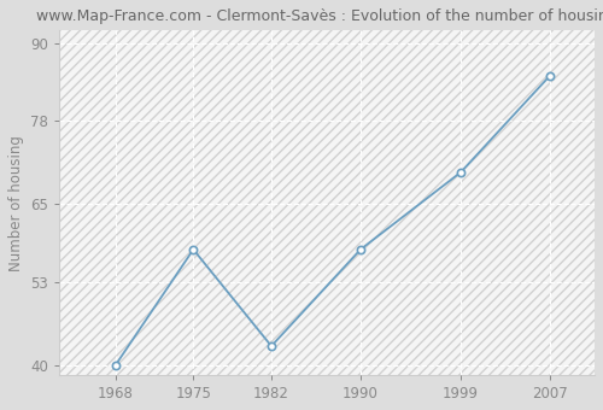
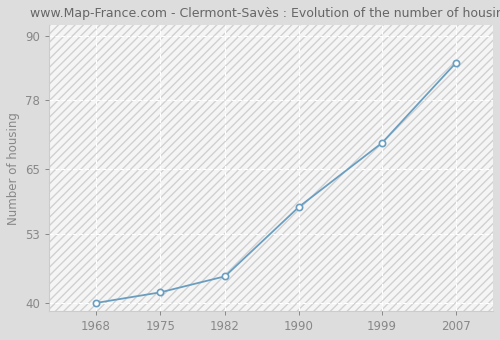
1975: 58 -> 42
1982: 43 -> 45
